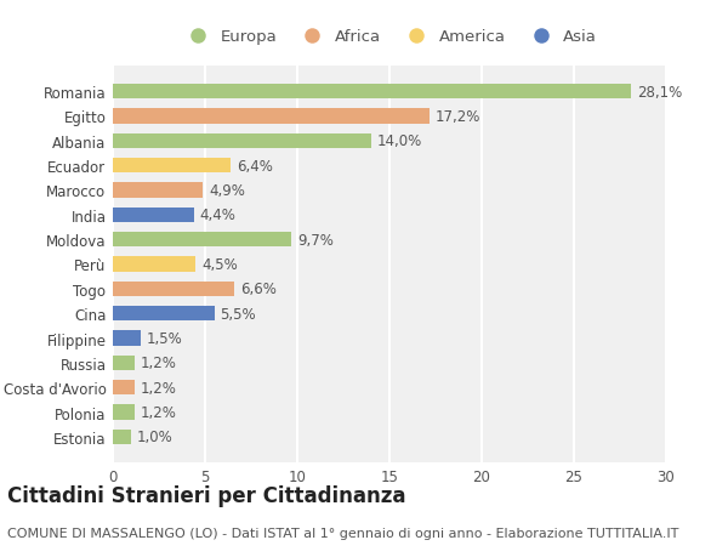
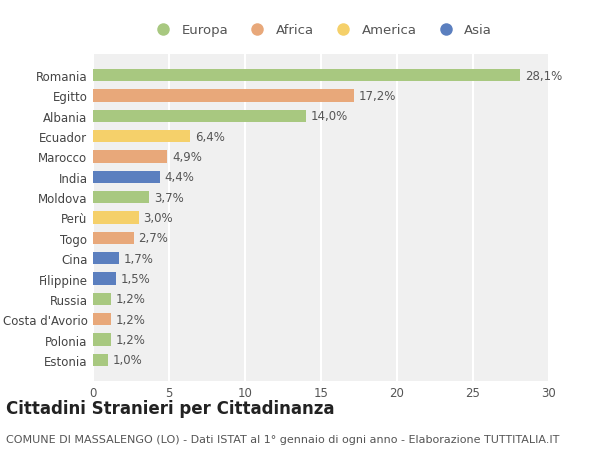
Moldova: 9,7% -> 3,7%
Perù: 4,5% -> 3,0%
Togo: 6,6% -> 2,7%
Cina: 5,5% -> 1,7%
